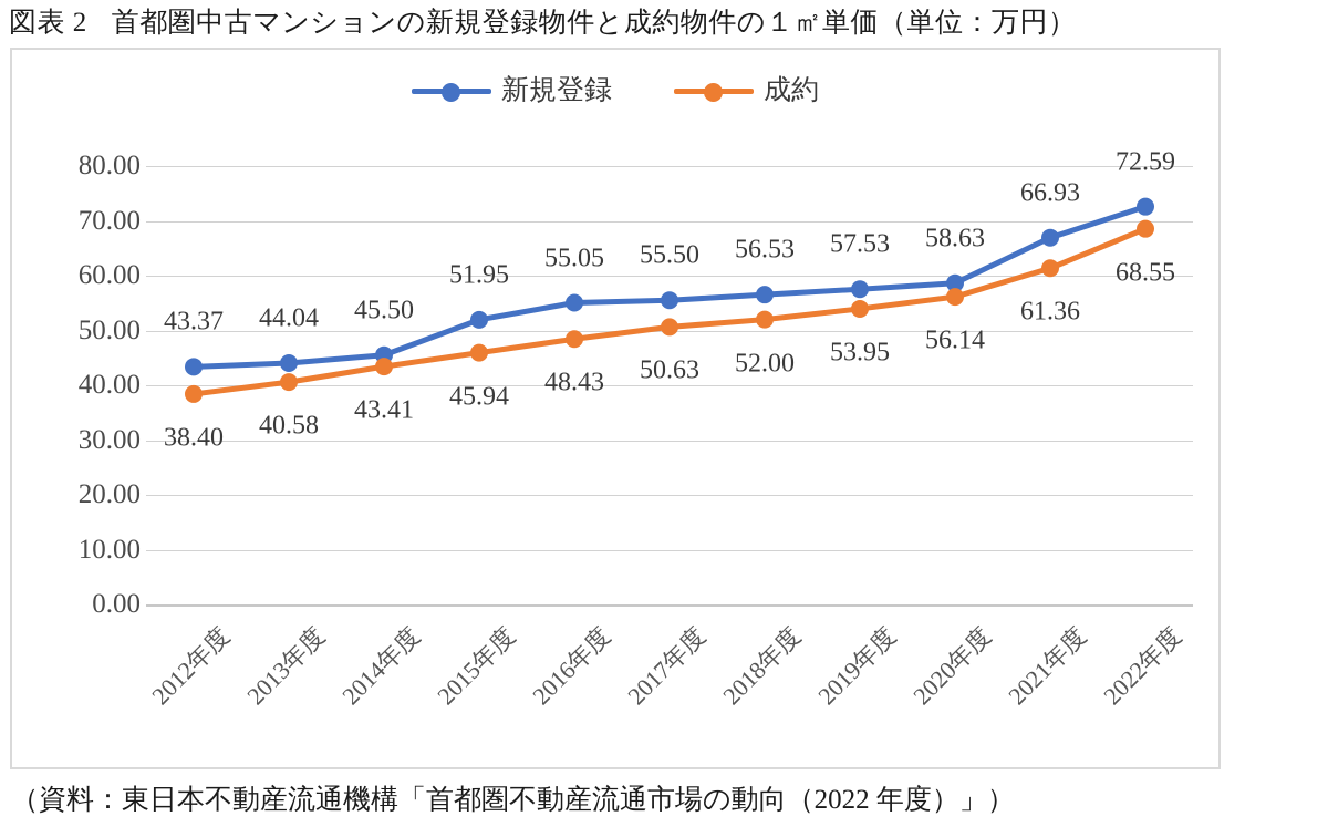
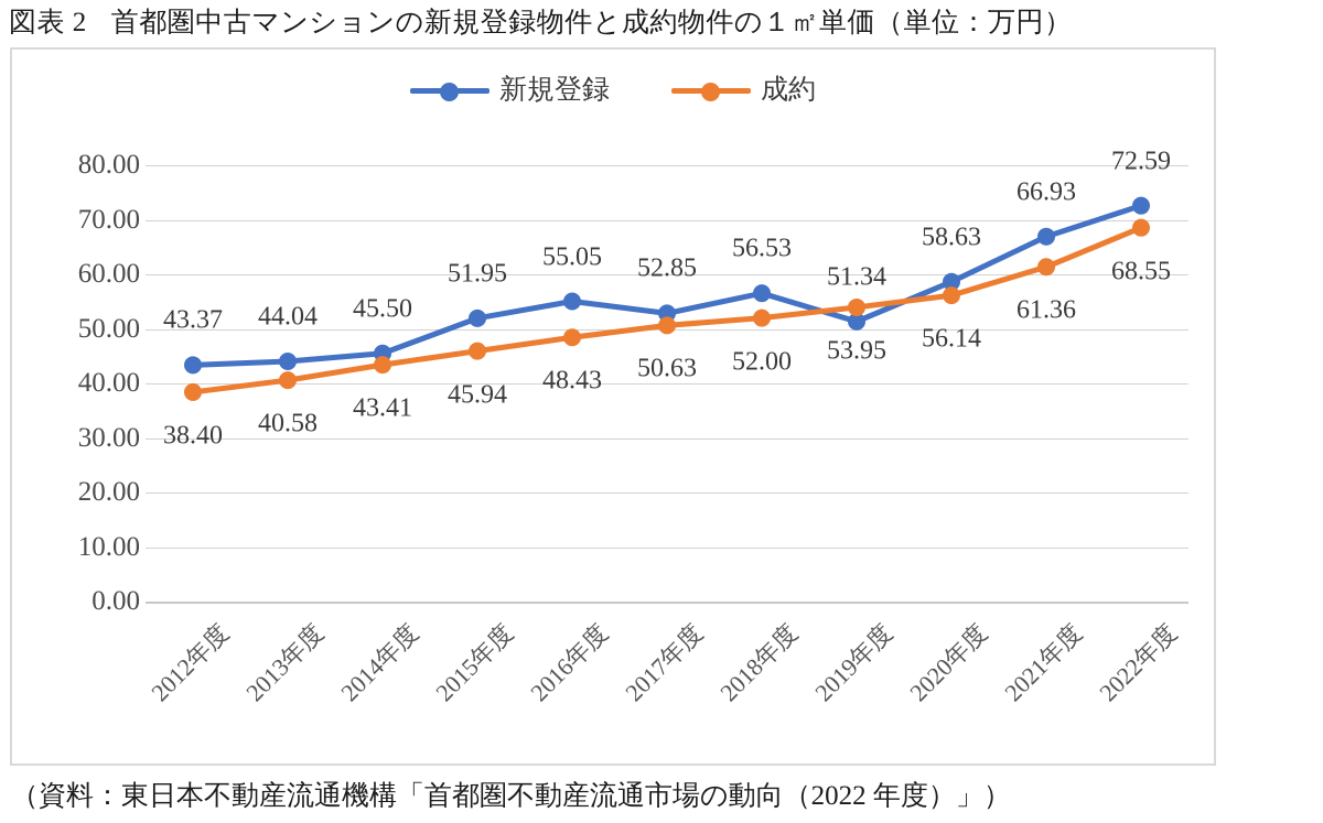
新規登録/2017年度: 55.50 -> 52.85
新規登録/2019年度: 57.53 -> 51.34
